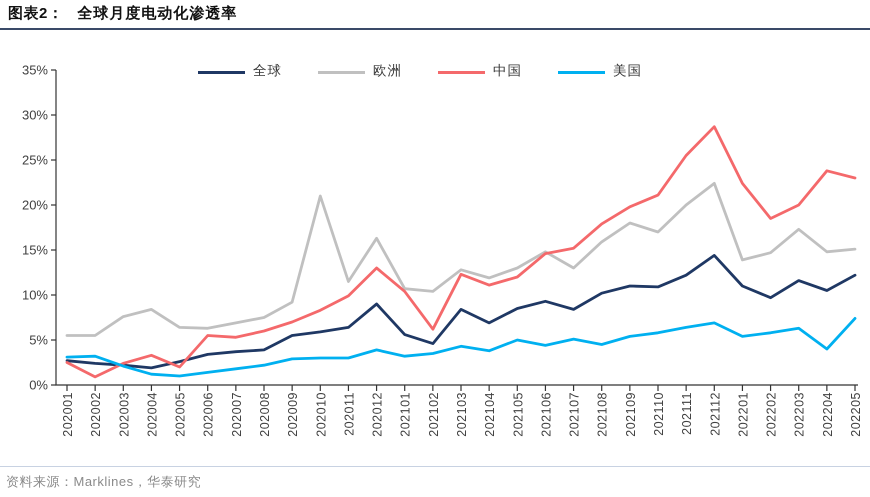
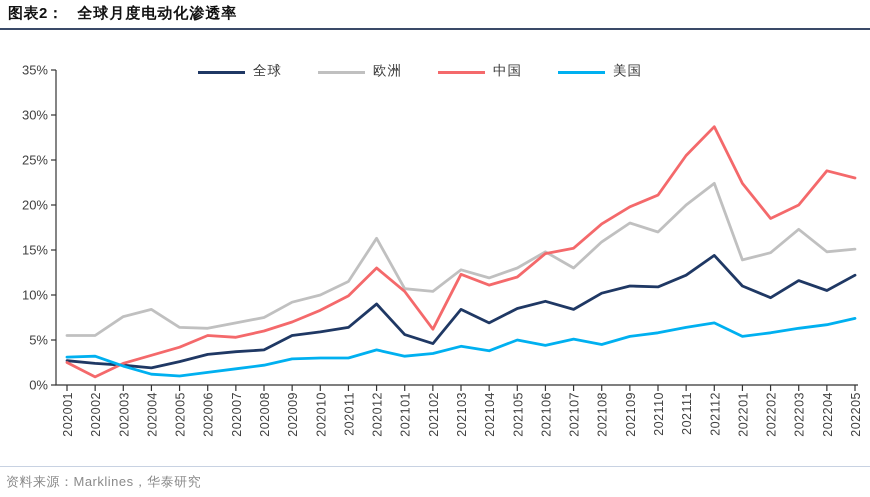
中国/202005: 2% -> 4%
欧洲/202010: 21% -> 10%
美国/202204: 4% -> 7%
